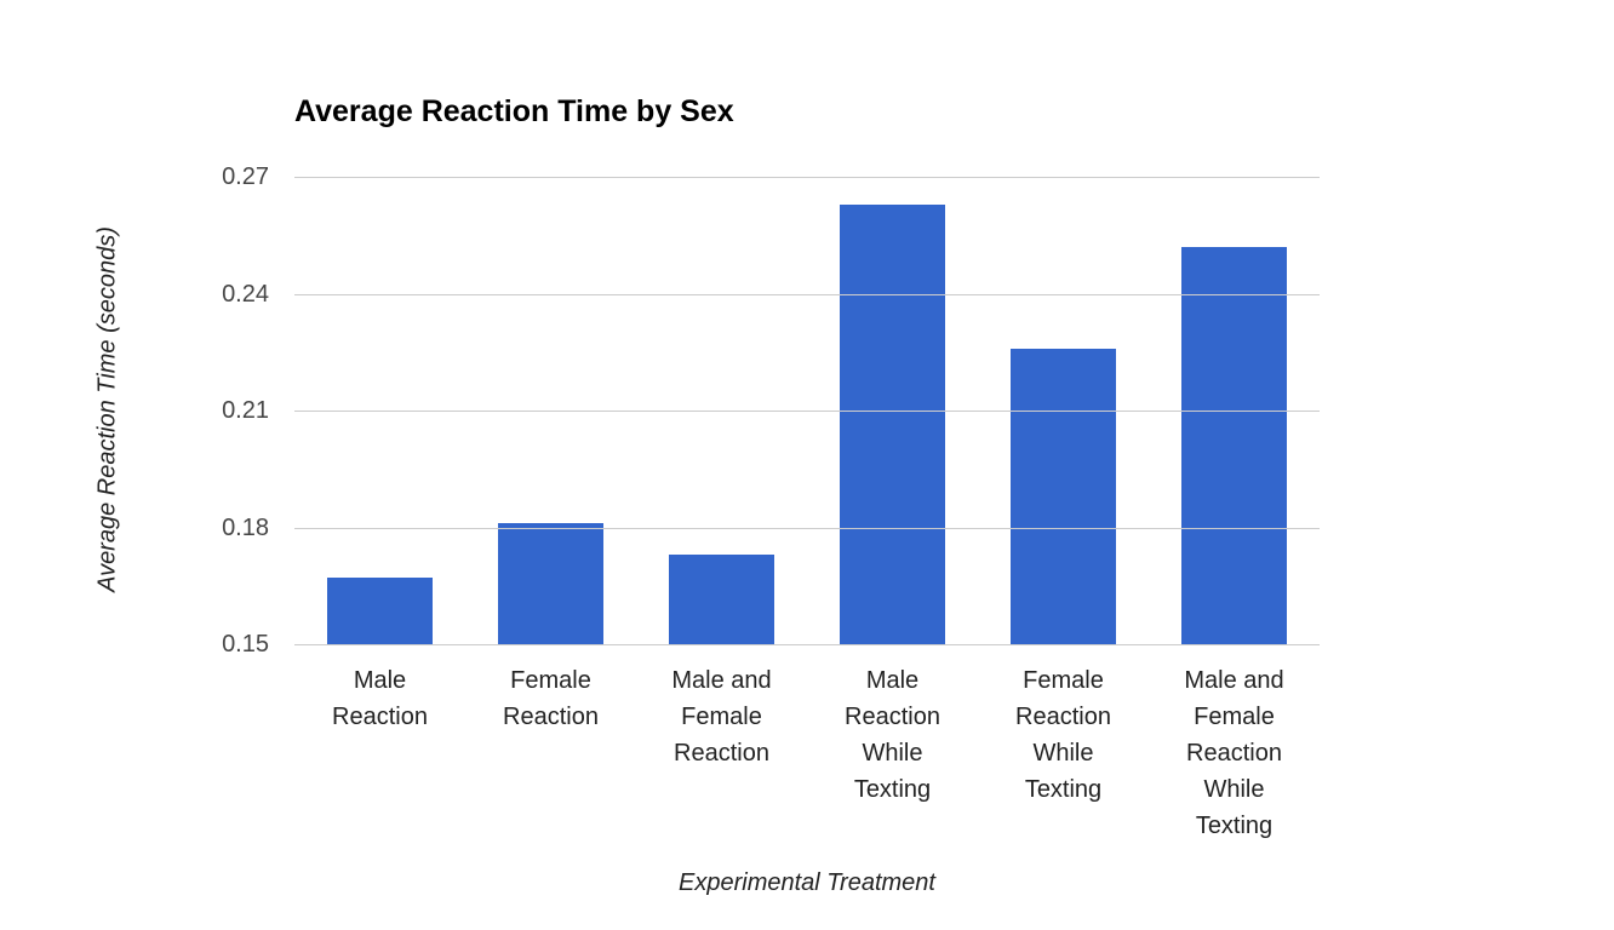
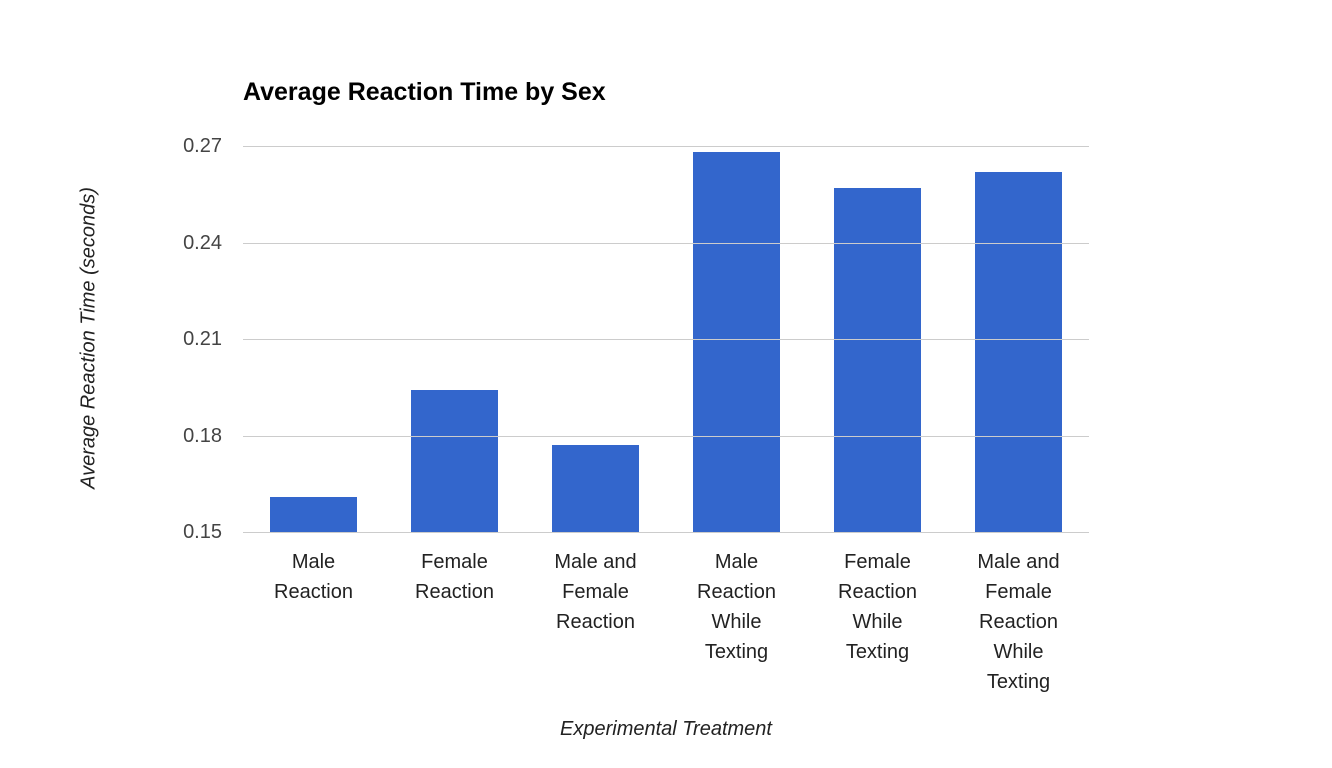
Male Reaction: 0.167 -> 0.161
Female Reaction: 0.181 -> 0.194
Male and Female Reaction: 0.173 -> 0.177
Male Reaction While Texting: 0.263 -> 0.268
Female Reaction While Texting: 0.226 -> 0.257
Male and Female Reaction While Texting: 0.252 -> 0.262
